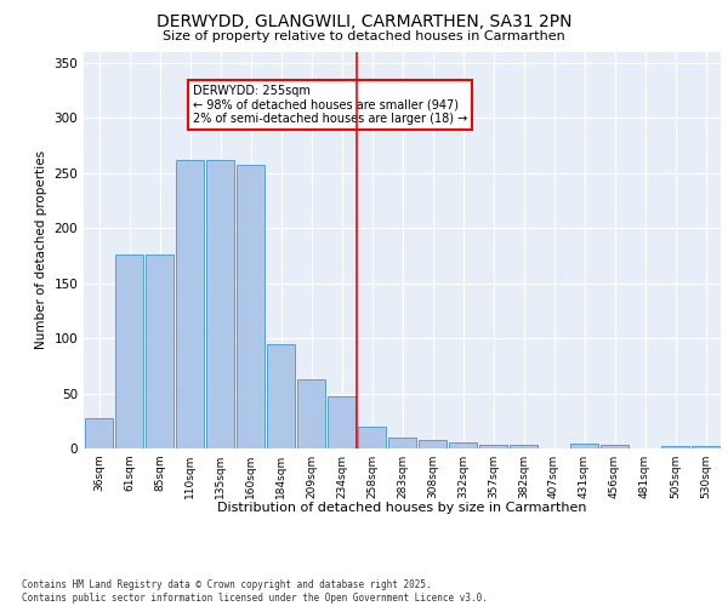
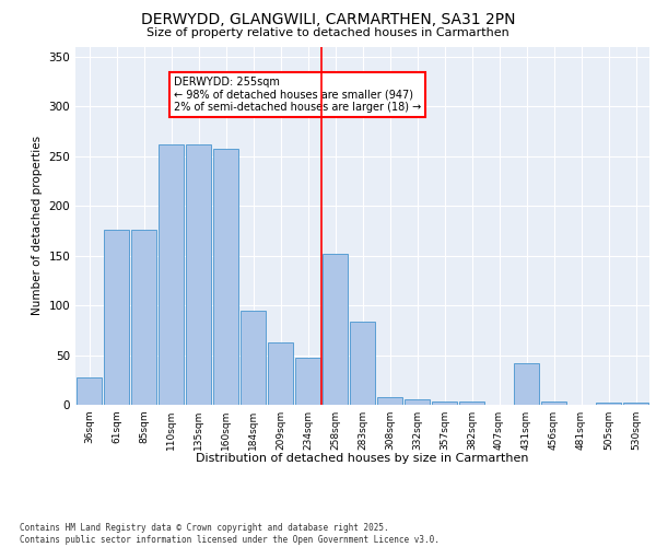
258sqm: 20 -> 152
283sqm: 10 -> 84
431sqm: 4 -> 42
